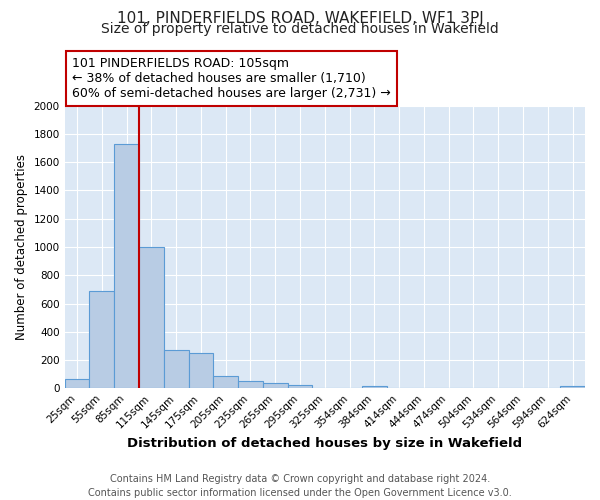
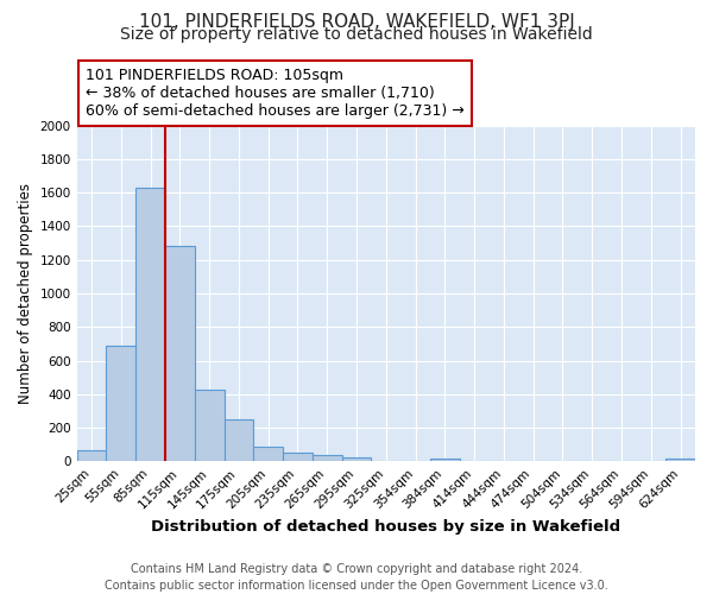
85sqm: 1730 -> 1630
115sqm: 1000 -> 1280
145sqm: 270 -> 430
